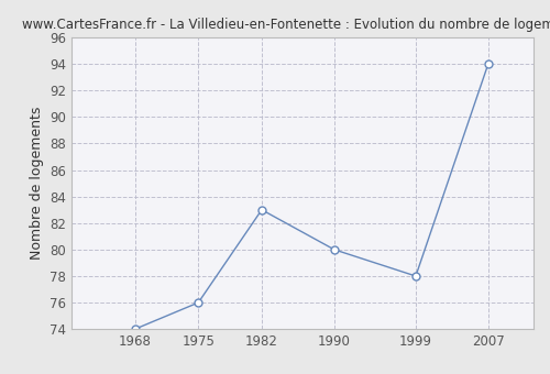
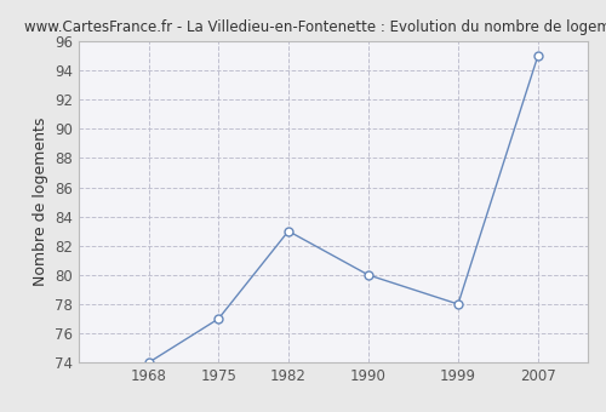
1975: 76 -> 77
2007: 94 -> 95
